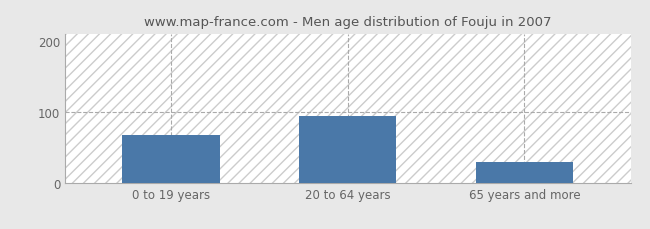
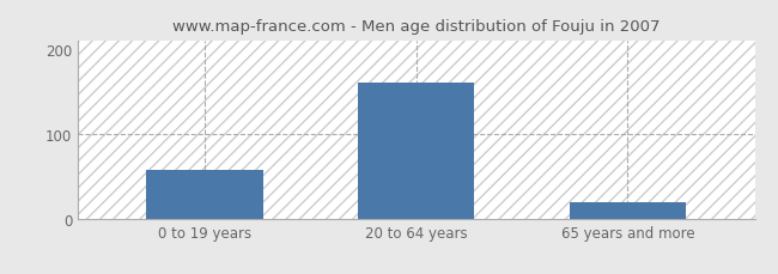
0 to 19 years: 68 -> 58
20 to 64 years: 94 -> 160
65 years and more: 30 -> 20
